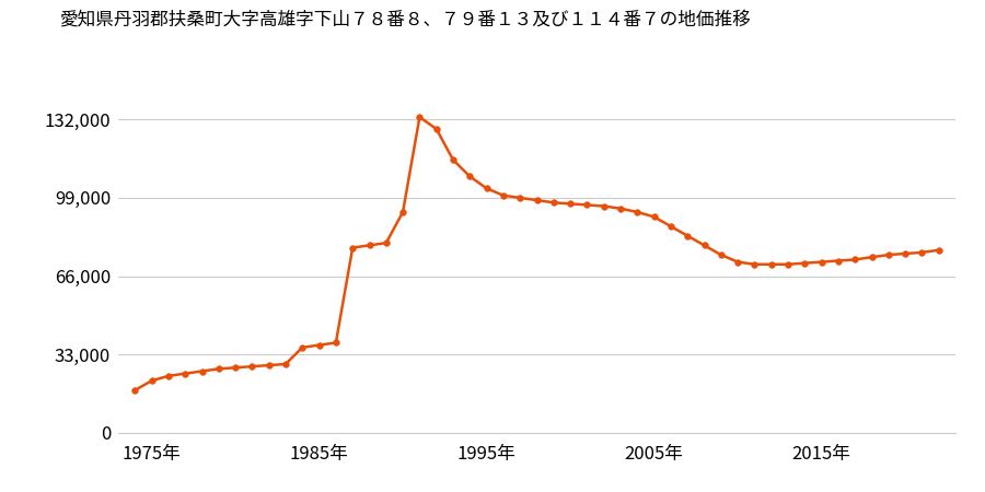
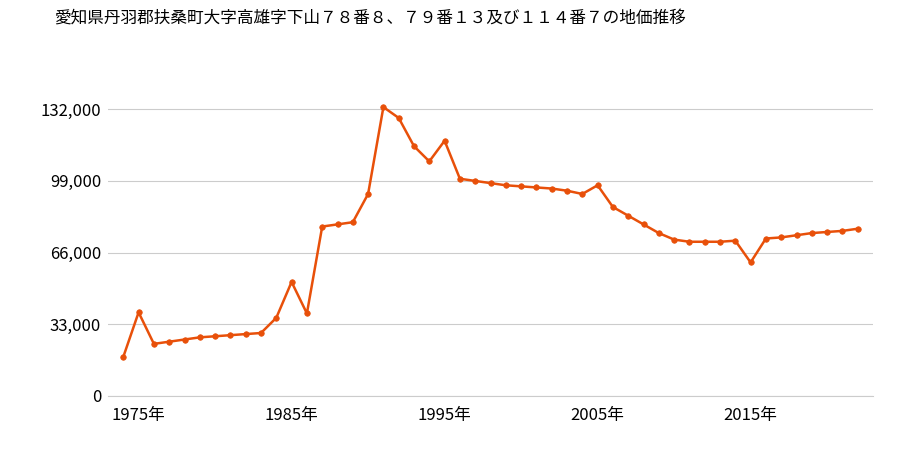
1975年: 22,000 -> 38,500
1985年: 37,000 -> 52,500
1995年: 103,000 -> 117,500
2005年: 91,000 -> 97,000
2015年: 72,000 -> 61,500
